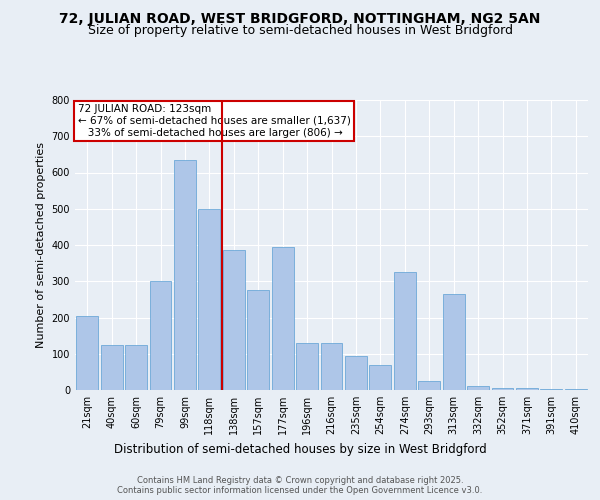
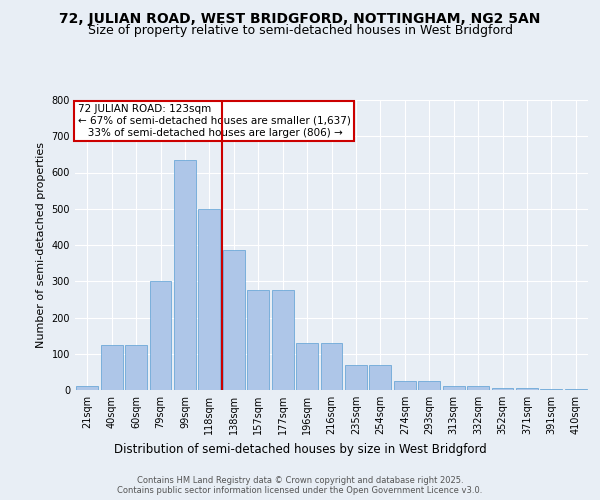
21sqm: 205 -> 10
177sqm: 395 -> 275
235sqm: 95 -> 70
274sqm: 325 -> 25
313sqm: 265 -> 10
